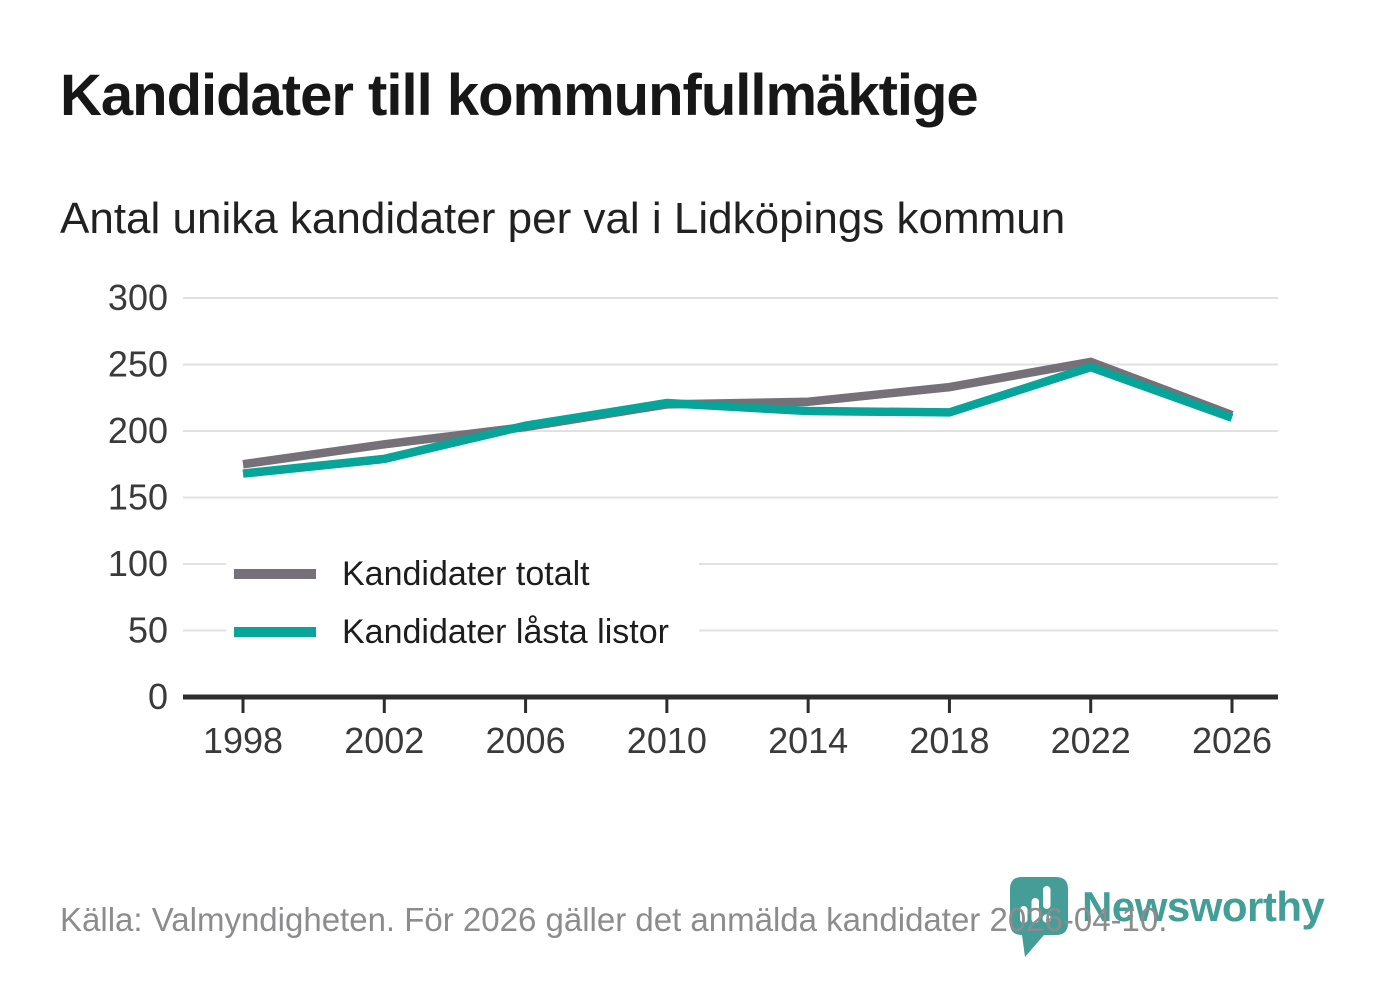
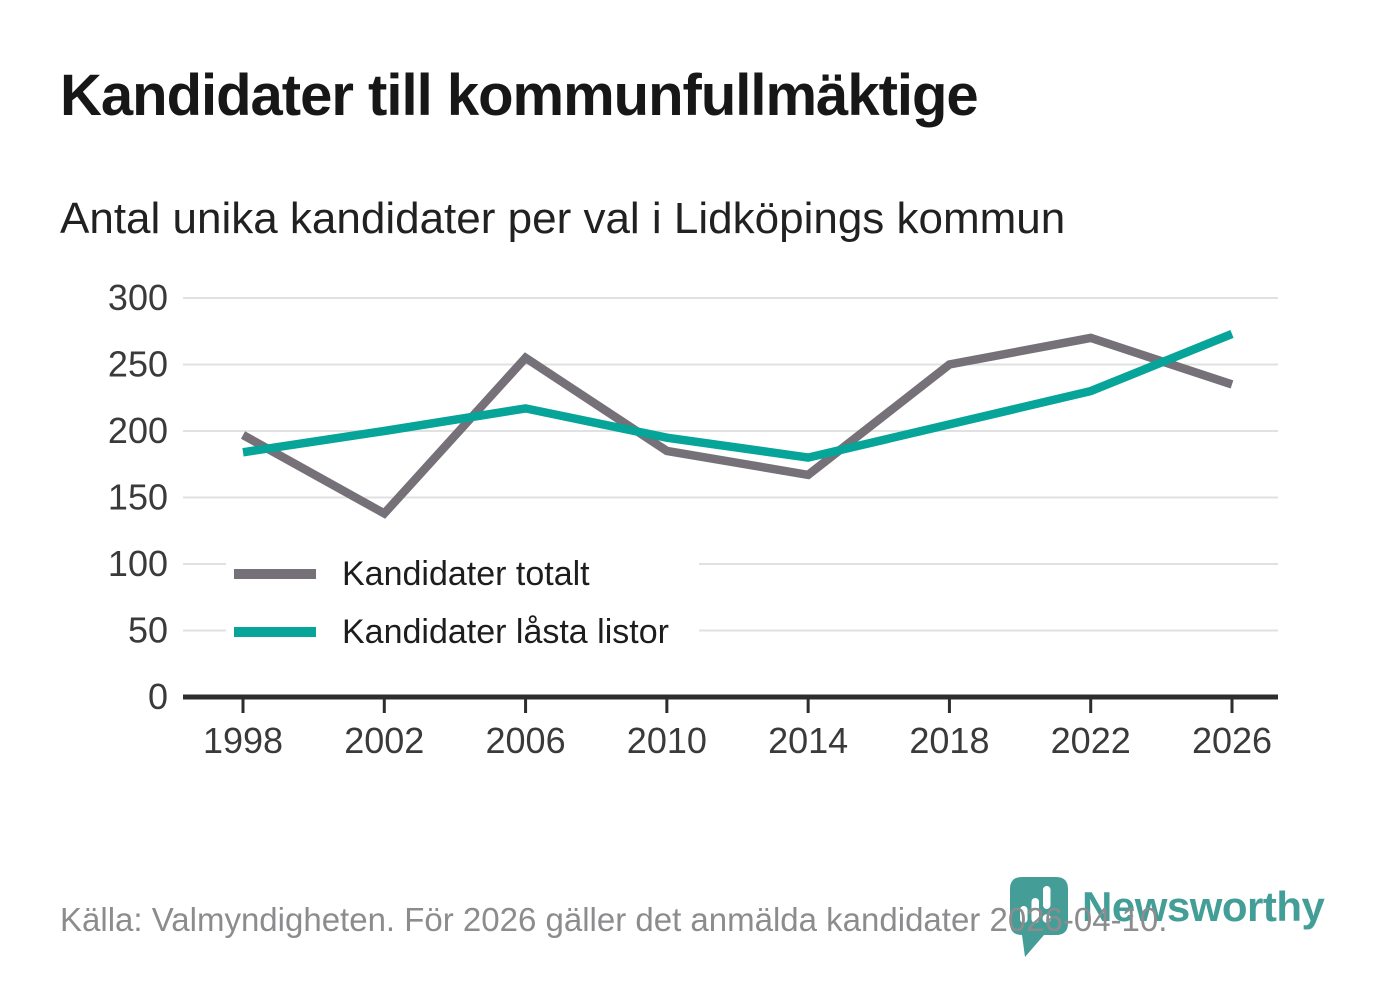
Kandidater totalt/1998: 175 -> 197
Kandidater låsta listor/1998: 168 -> 184
Kandidater totalt/2002: 190 -> 138
Kandidater låsta listor/2002: 179 -> 200
Kandidater totalt/2006: 203 -> 255
Kandidater låsta listor/2006: 204 -> 217
Kandidater totalt/2010: 220 -> 185
Kandidater låsta listor/2010: 221 -> 195
Kandidater totalt/2014: 222 -> 167
Kandidater låsta listor/2014: 215 -> 180
Kandidater totalt/2018: 233 -> 250
Kandidater låsta listor/2018: 214 -> 205
Kandidater totalt/2022: 252 -> 270
Kandidater låsta listor/2022: 248 -> 230
Kandidater totalt/2026: 212 -> 235
Kandidater låsta listor/2026: 210 -> 273
